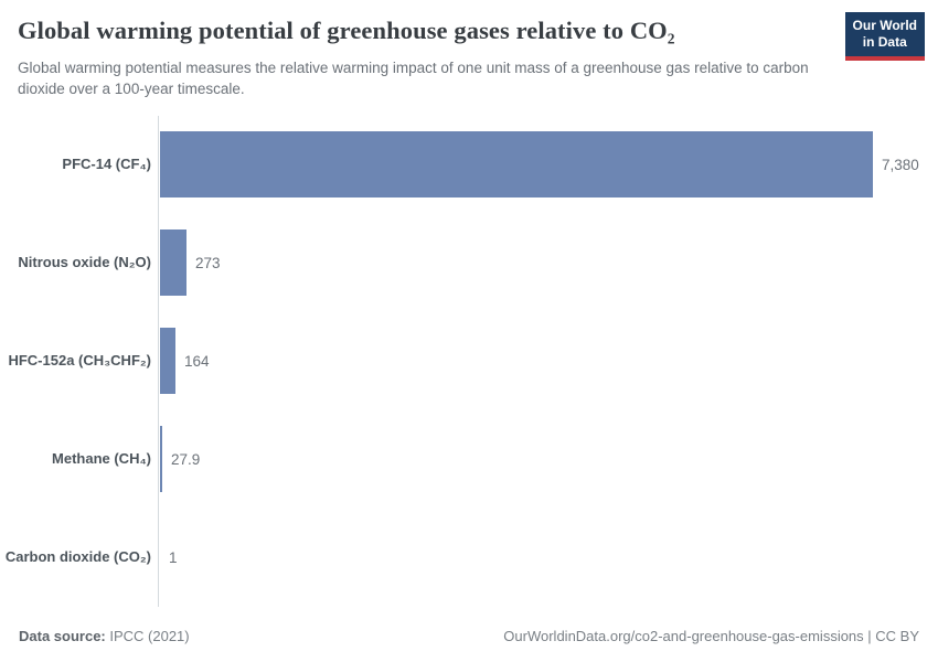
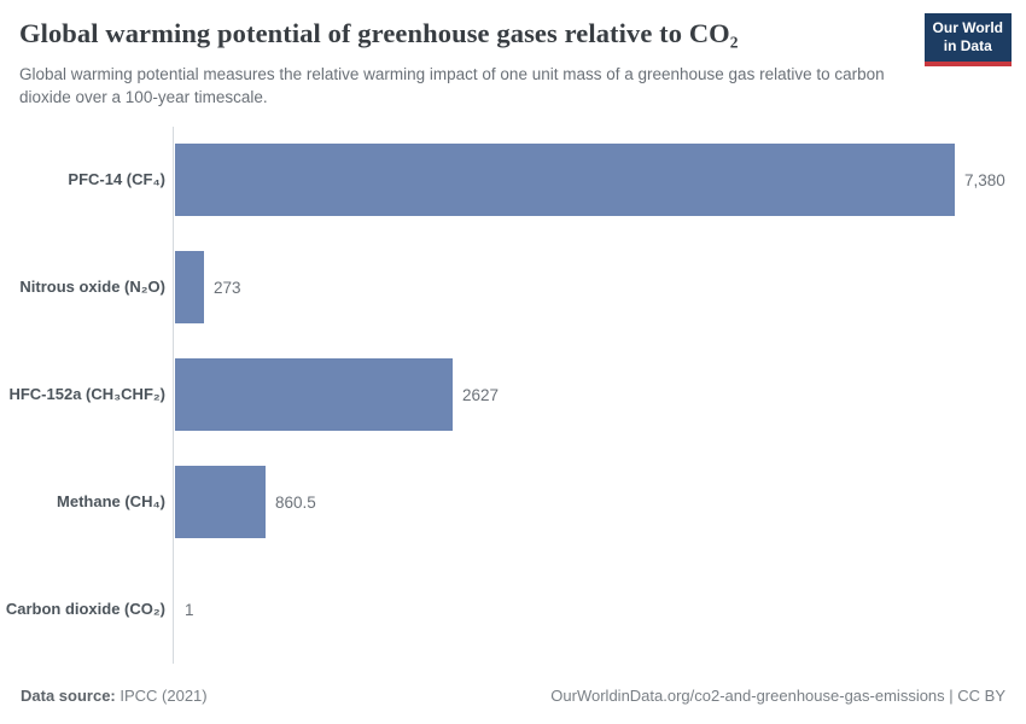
HFC-152a (CH₃CHF₂): 164 -> 2627
Methane (CH₄): 27.9 -> 860.5
